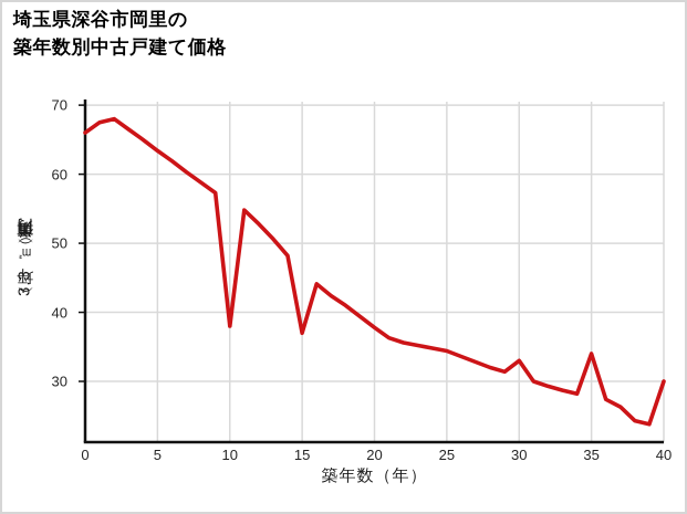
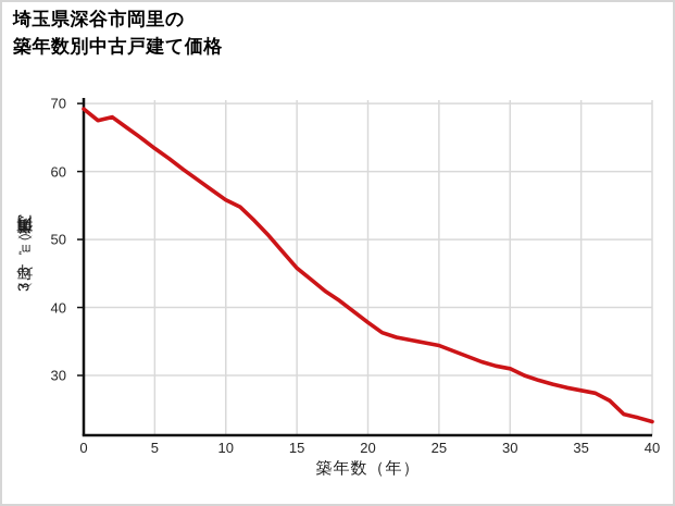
0: 66 -> 69
10: 38 -> 56
15: 37 -> 46
30: 33 -> 31
35: 34 -> 28
40: 30 -> 23
